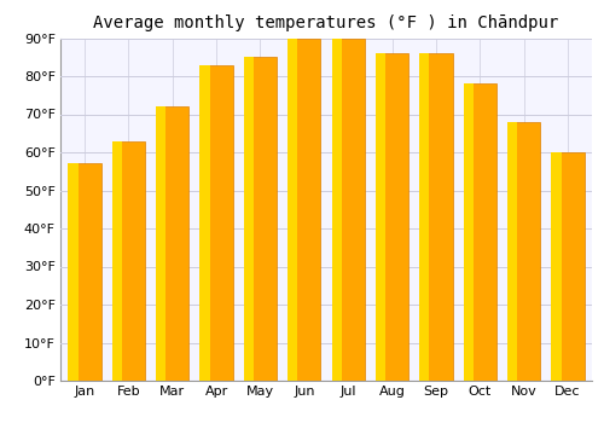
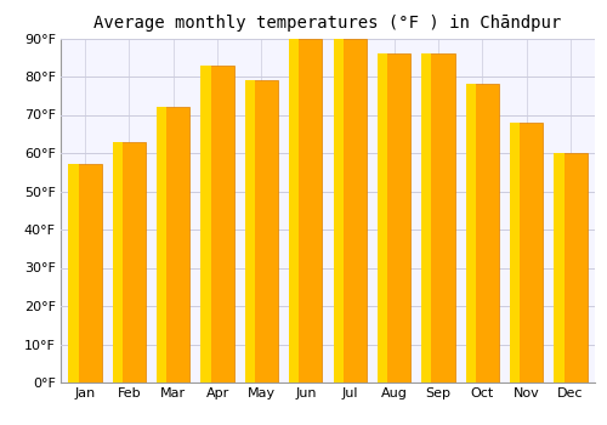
May: 85°F -> 79°F
